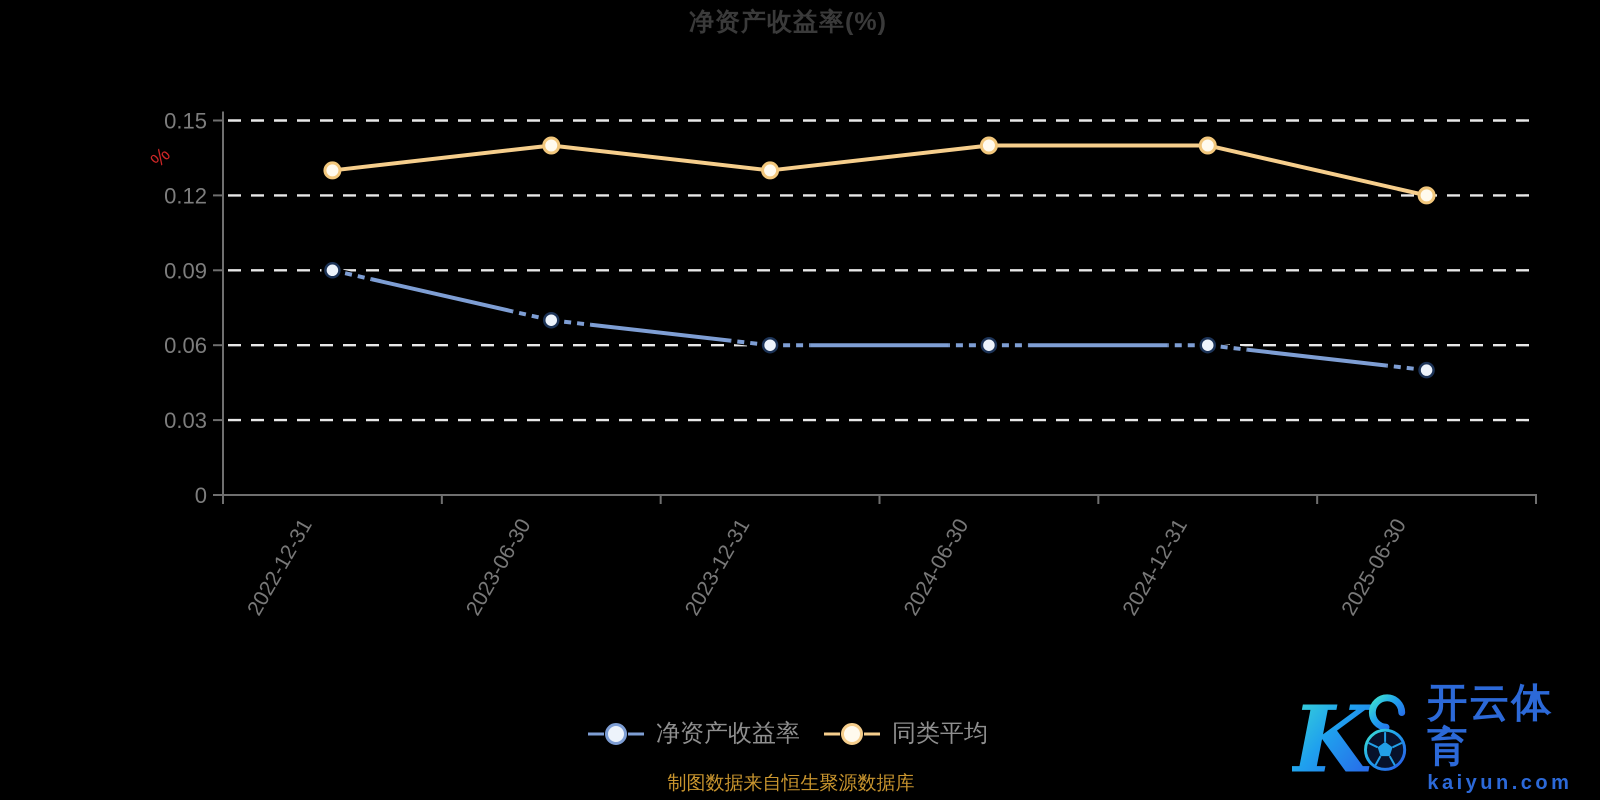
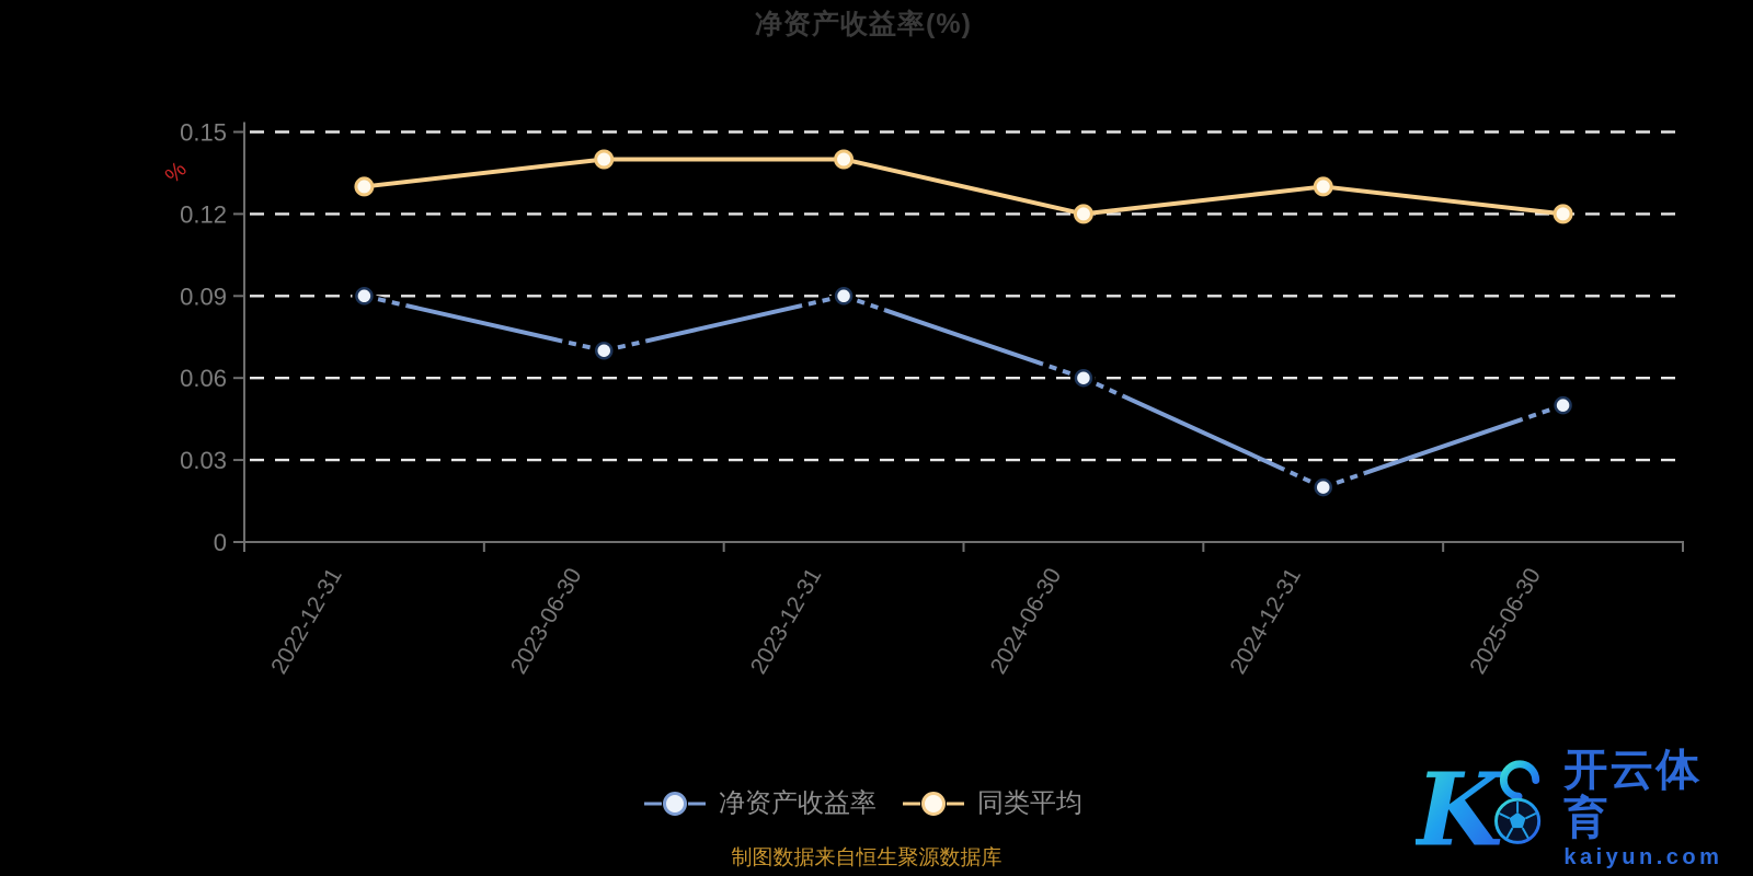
净资产收益率/2023-12-31: 0.06 -> 0.09
同类平均/2023-12-31: 0.13 -> 0.14
同类平均/2024-06-30: 0.14 -> 0.12
净资产收益率/2024-12-31: 0.06 -> 0.02
同类平均/2024-12-31: 0.14 -> 0.13
